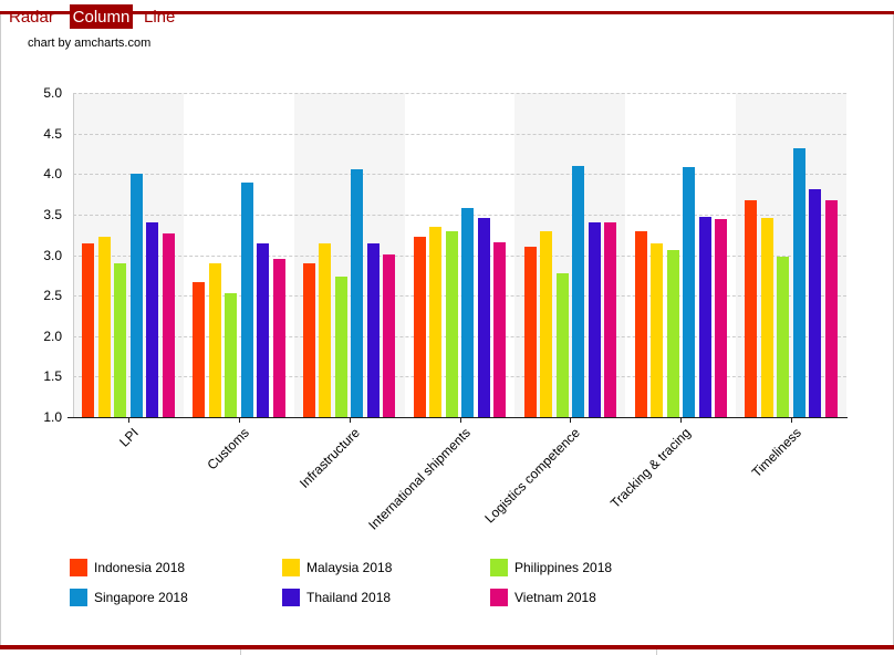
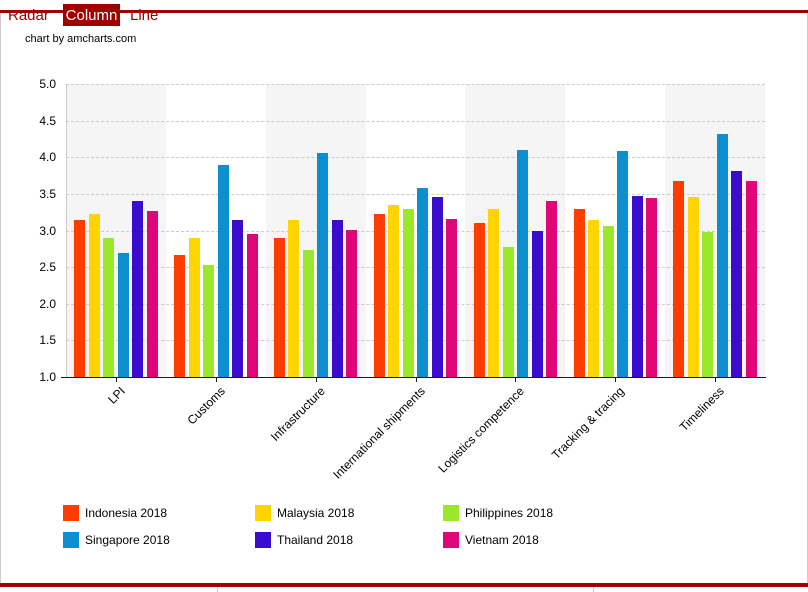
Singapore 2018/LPI: 4.0 -> 2.7
Thailand 2018/Logistics competence: 3.4 -> 3.0
